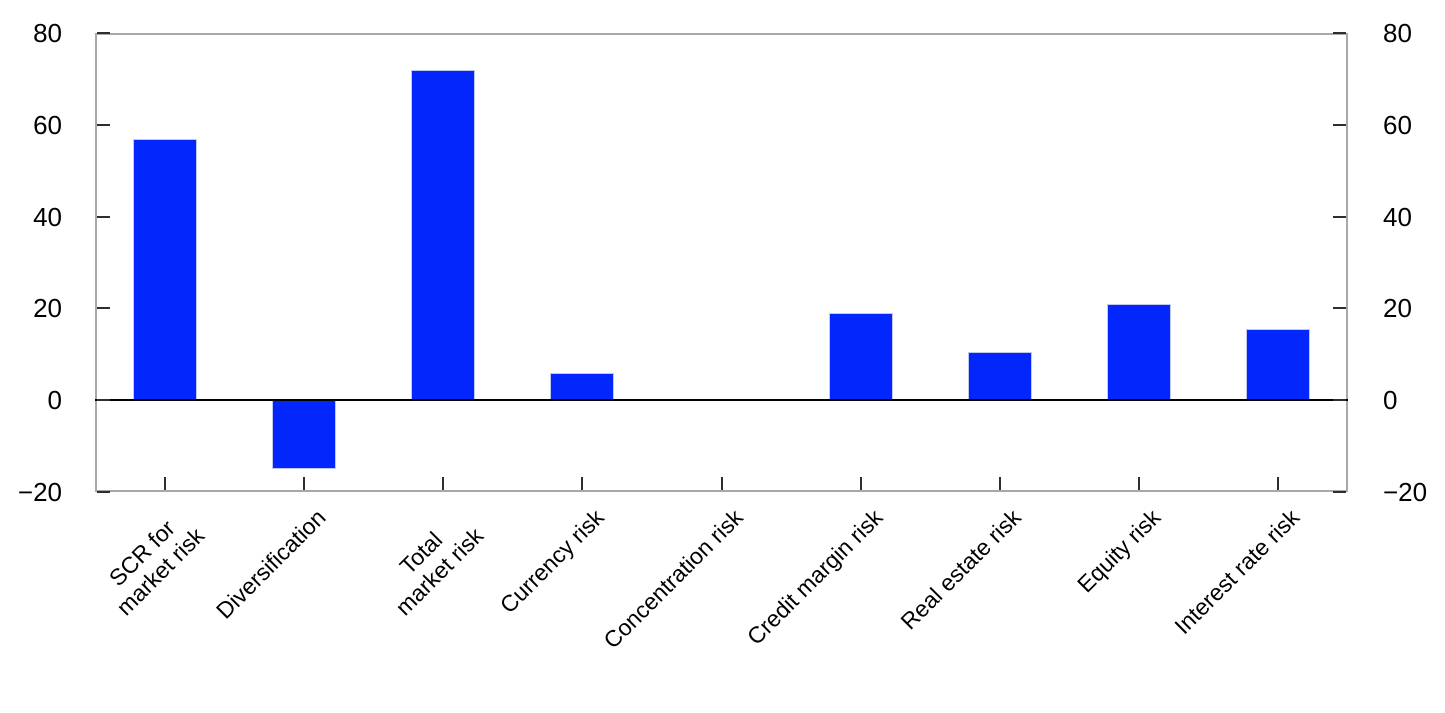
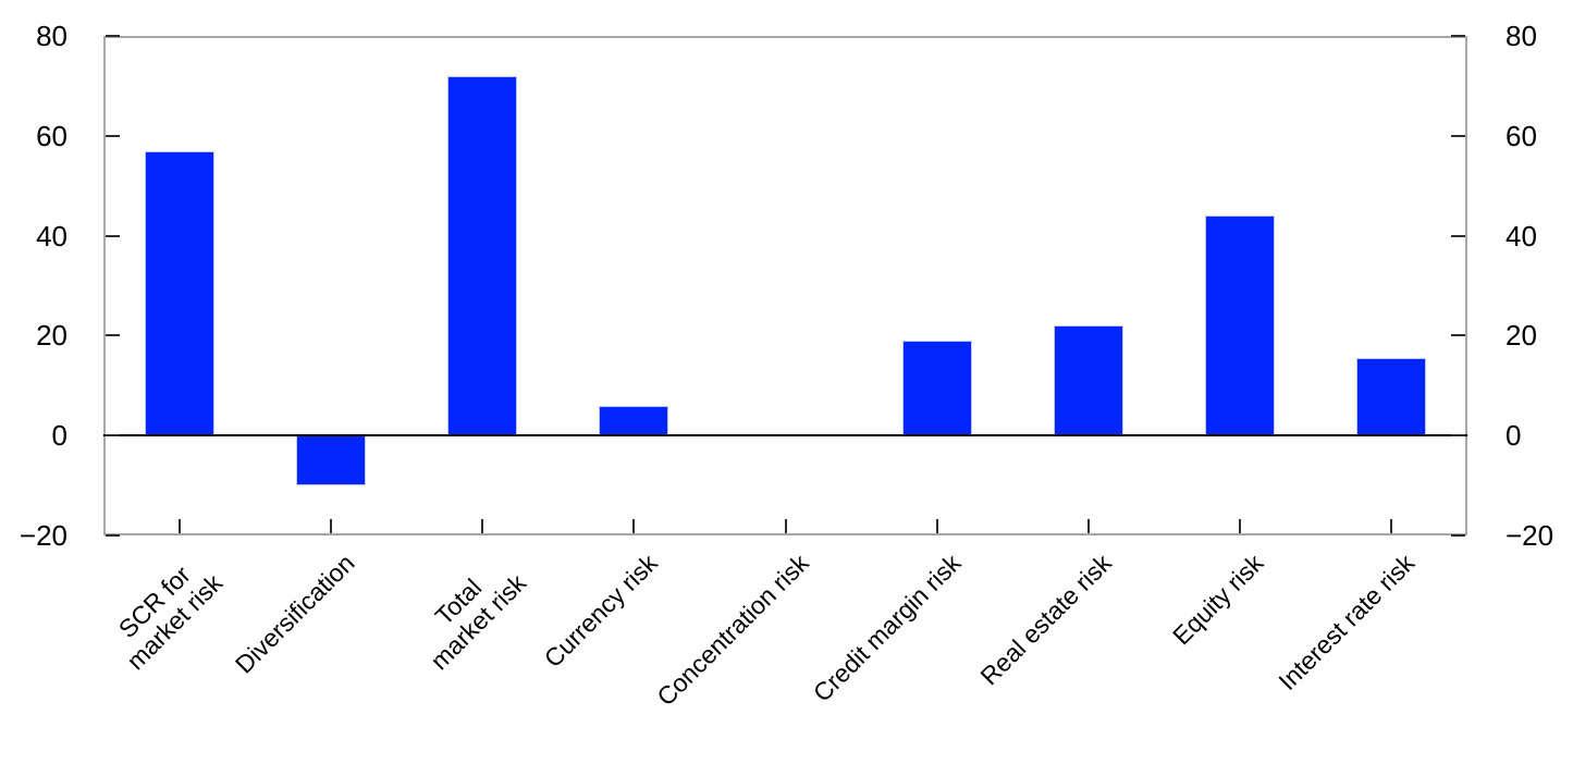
Diversification: -15 -> -10
Real estate risk: 10 -> 22
Equity risk: 21 -> 44
